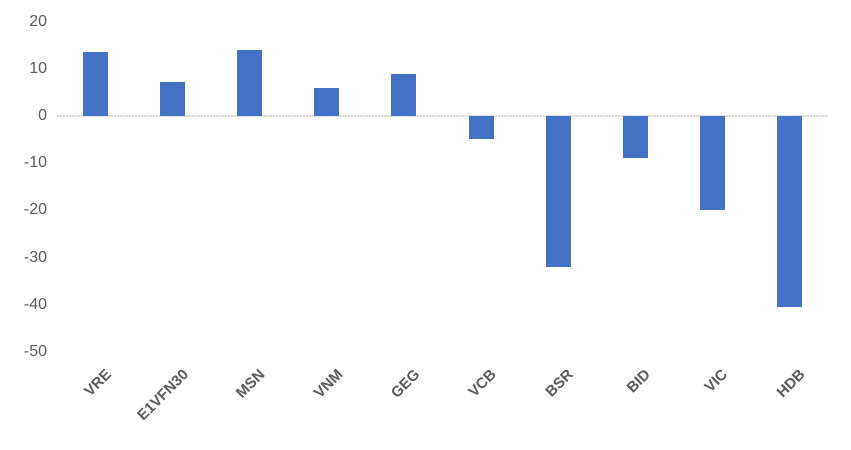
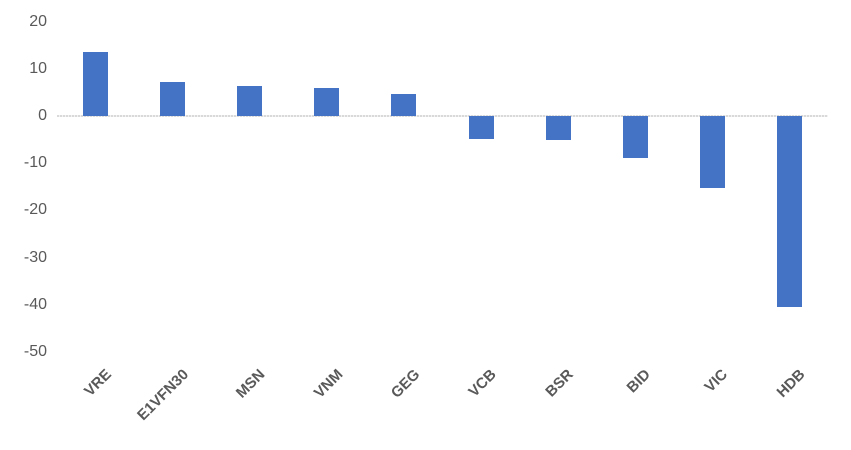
MSN: 14 -> 6
GEG: 9 -> 5
BSR: -32 -> -5
VIC: -20 -> -15
